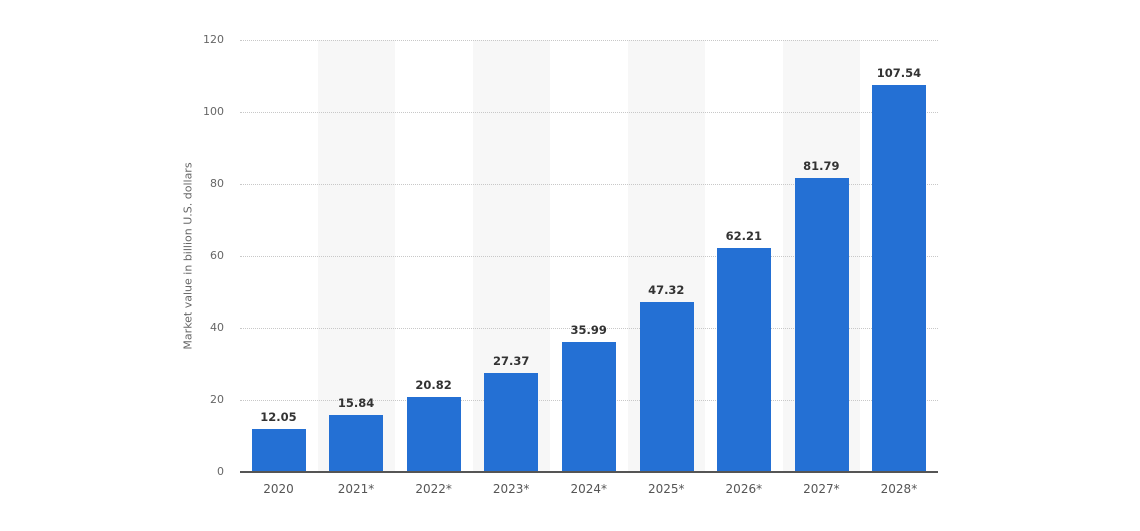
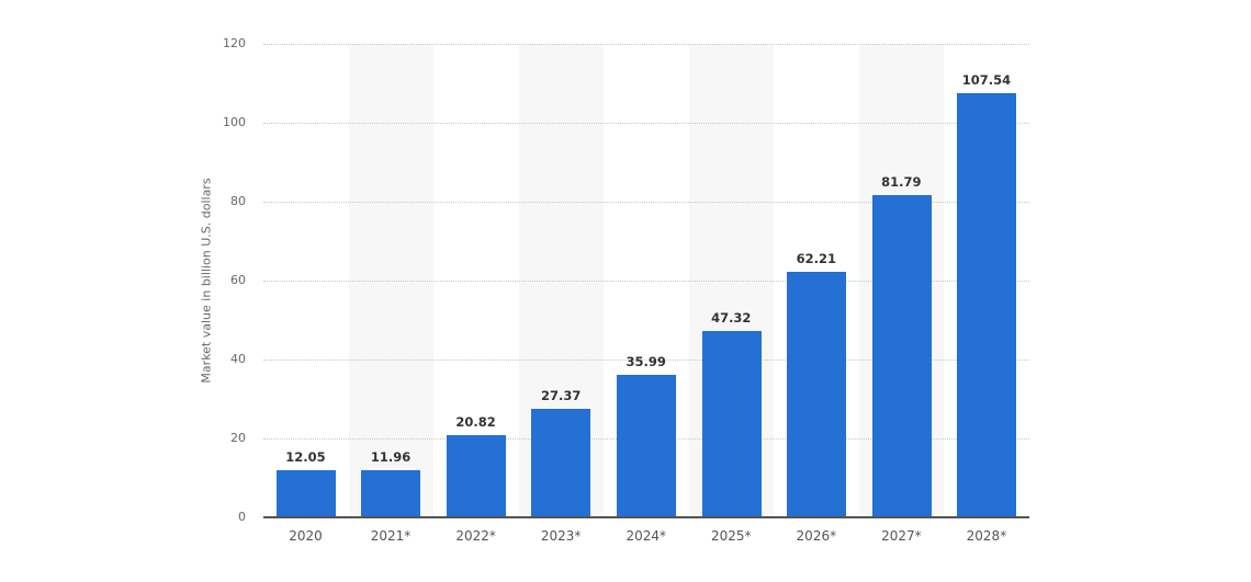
2021*: 15.84 -> 11.96
